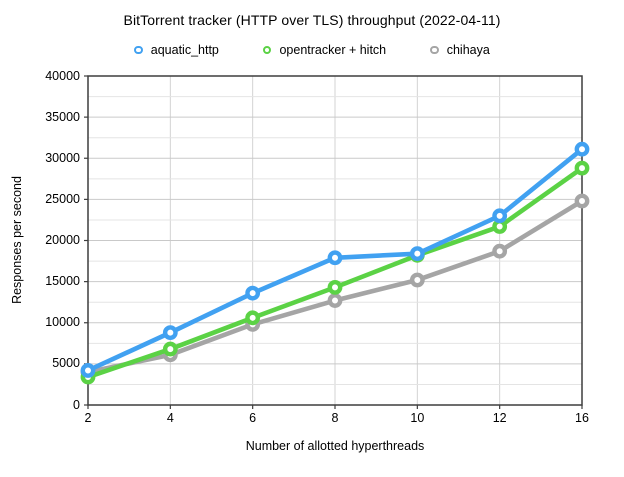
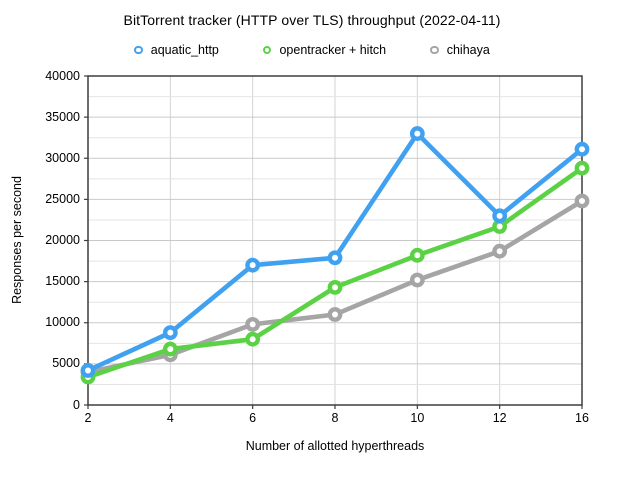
aquatic_http/6: 14000 -> 17000
opentracker + hitch/6: 11000 -> 8000
chihaya/8: 13000 -> 11000
aquatic_http/10: 18000 -> 33000
